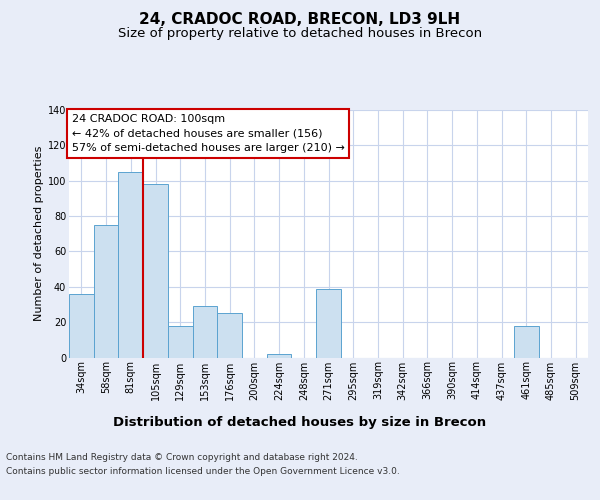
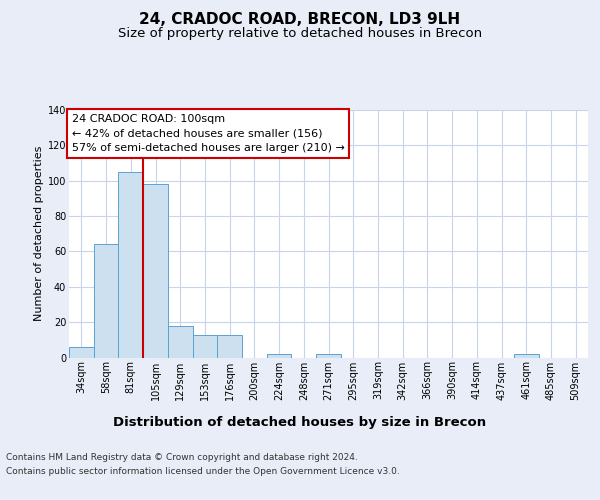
34sqm: 36 -> 6
58sqm: 75 -> 64
153sqm: 29 -> 13
176sqm: 25 -> 13
271sqm: 39 -> 2
461sqm: 18 -> 2
